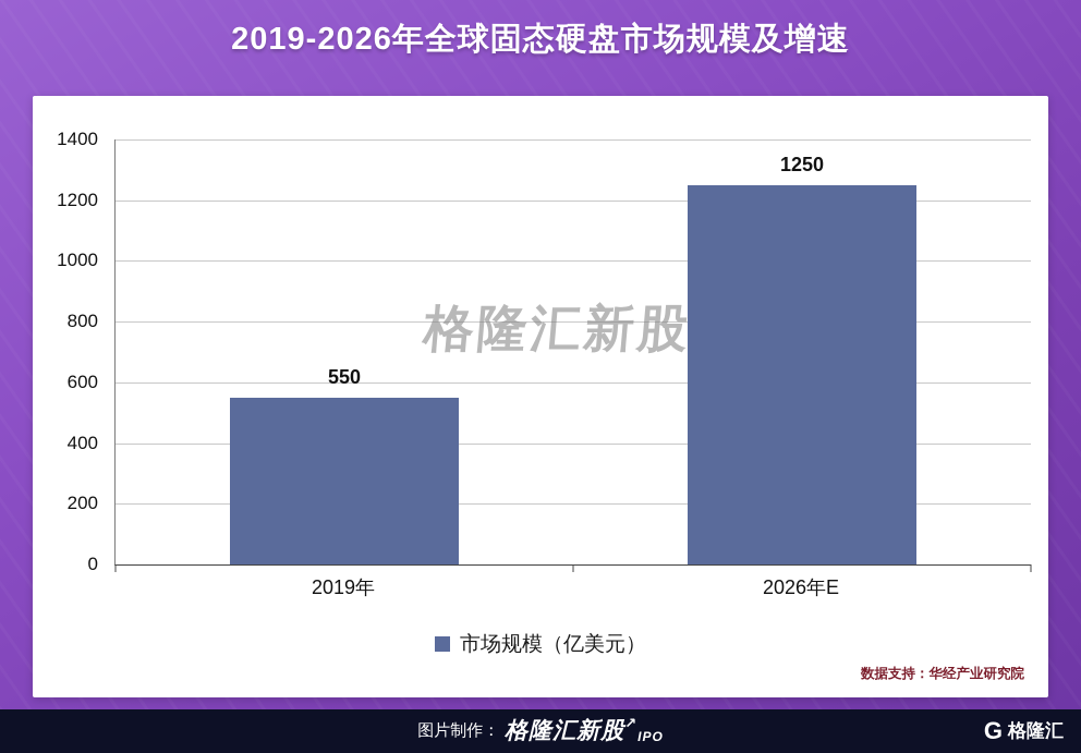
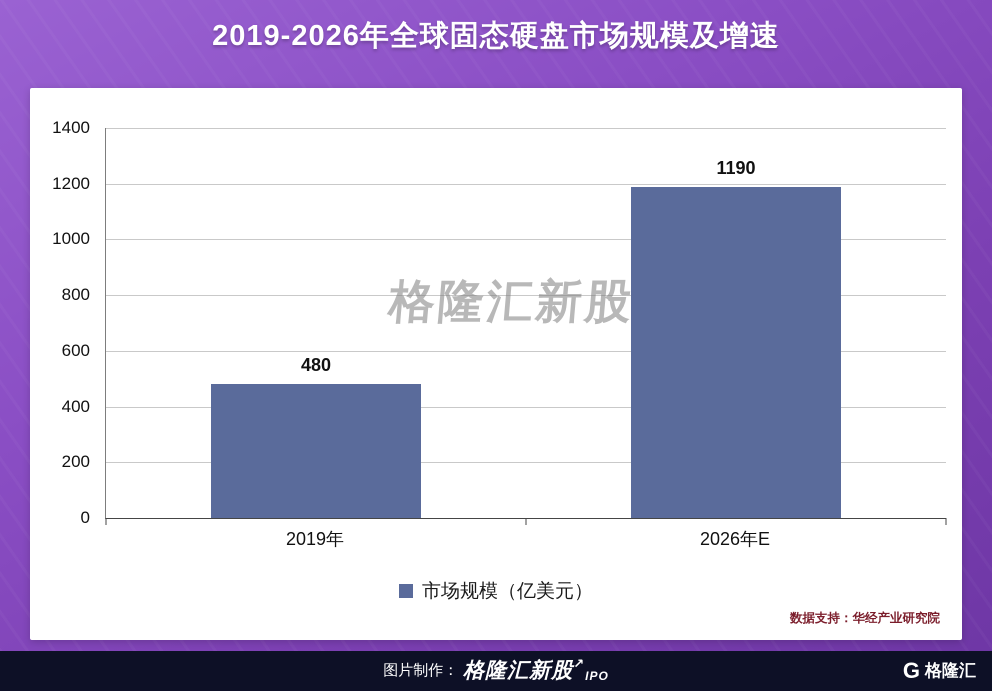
2019年: 550 -> 480
2026年E: 1250 -> 1190
